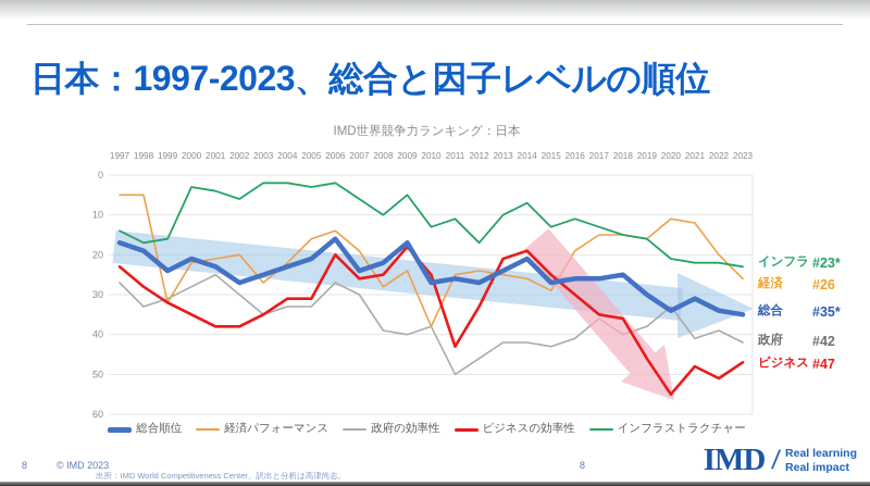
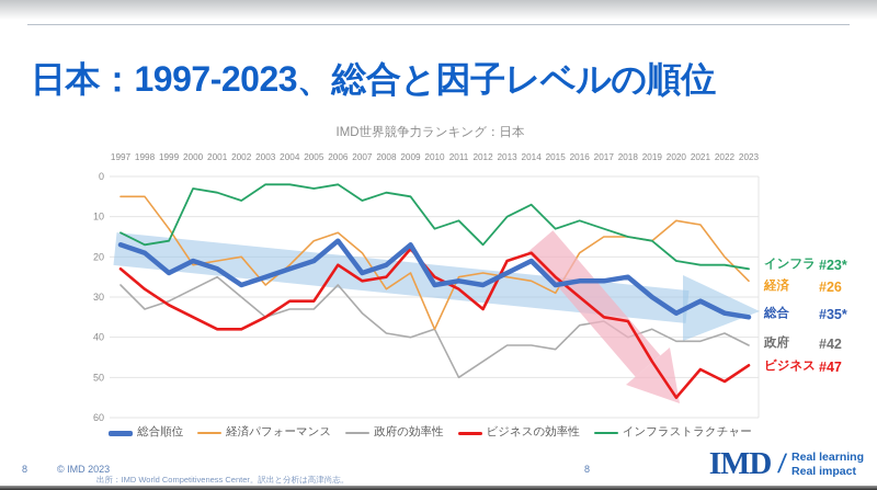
経済パフォーマンス/1999: 32 -> 13
ビジネスの効率性/2006: 20 -> 22
政府の効率性/2007: 30 -> 34
インフラストラクチャー/2008: 10 -> 4
ビジネスの効率性/2011: 43 -> 28
政府の効率性/2016: 41 -> 37
政府の効率性/2020: 33 -> 41
